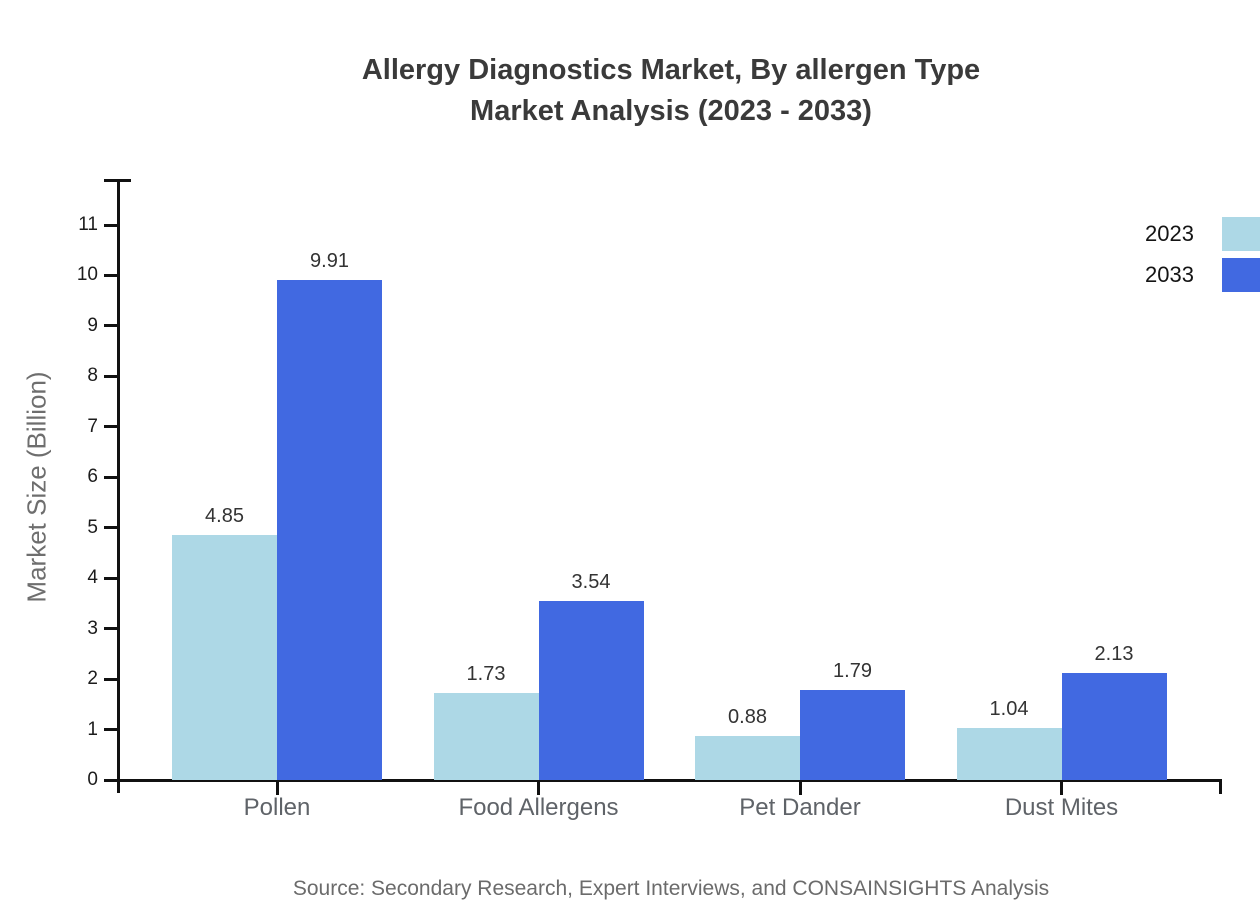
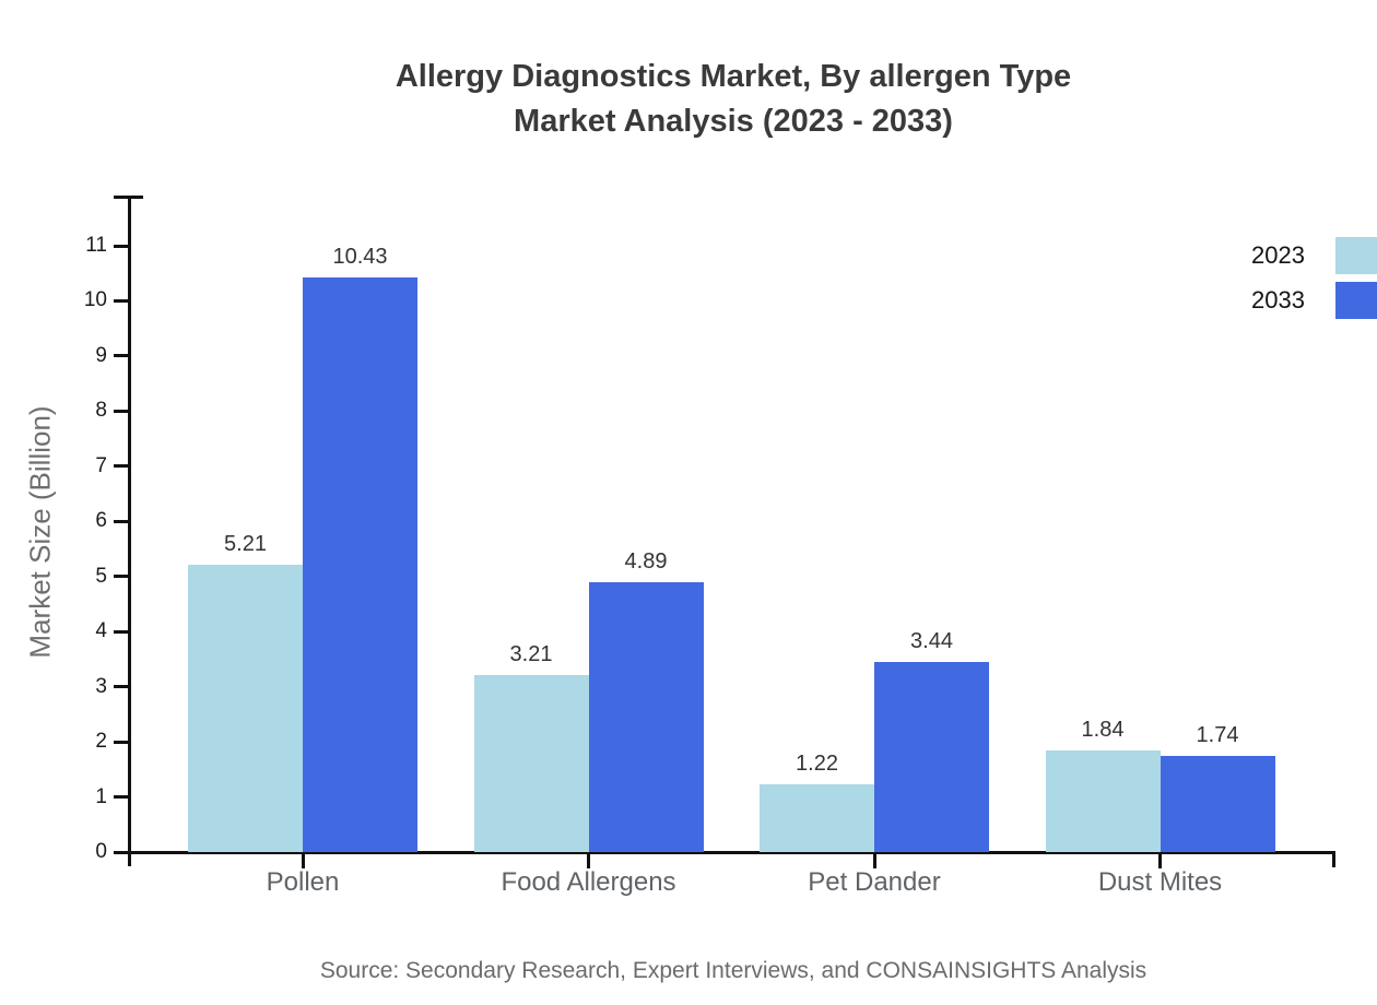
2023/Pollen: 4.85 -> 5.21
2033/Pollen: 9.91 -> 10.43
2023/Food Allergens: 1.73 -> 3.21
2033/Food Allergens: 3.54 -> 4.89
2023/Pet Dander: 0.88 -> 1.22
2033/Pet Dander: 1.79 -> 3.44
2023/Dust Mites: 1.04 -> 1.84
2033/Dust Mites: 2.13 -> 1.74
